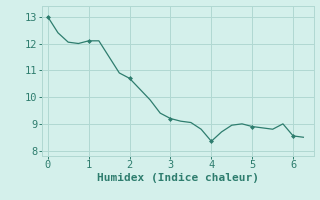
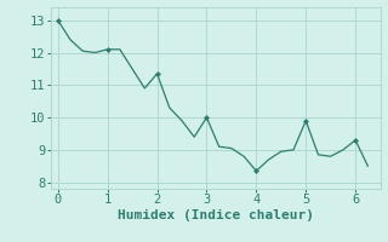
2: 10.70 -> 11.35
3: 9.20 -> 10.00
5: 8.90 -> 9.90
6: 8.55 -> 9.30
